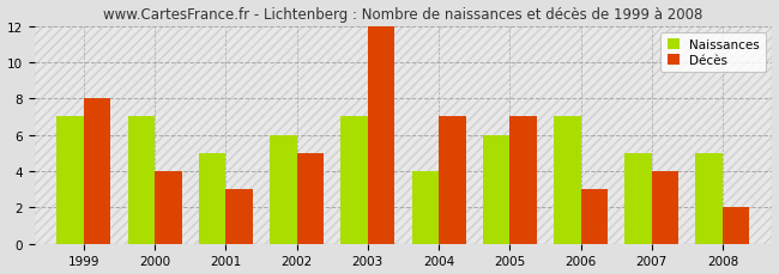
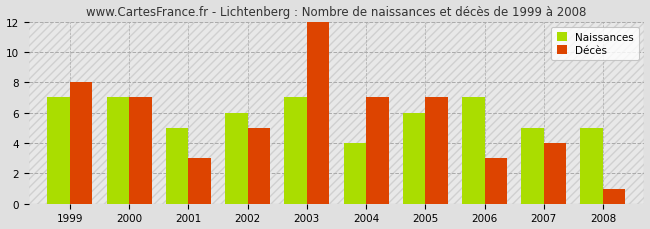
Décès/2000: 4 -> 7
Décès/2008: 2 -> 1
